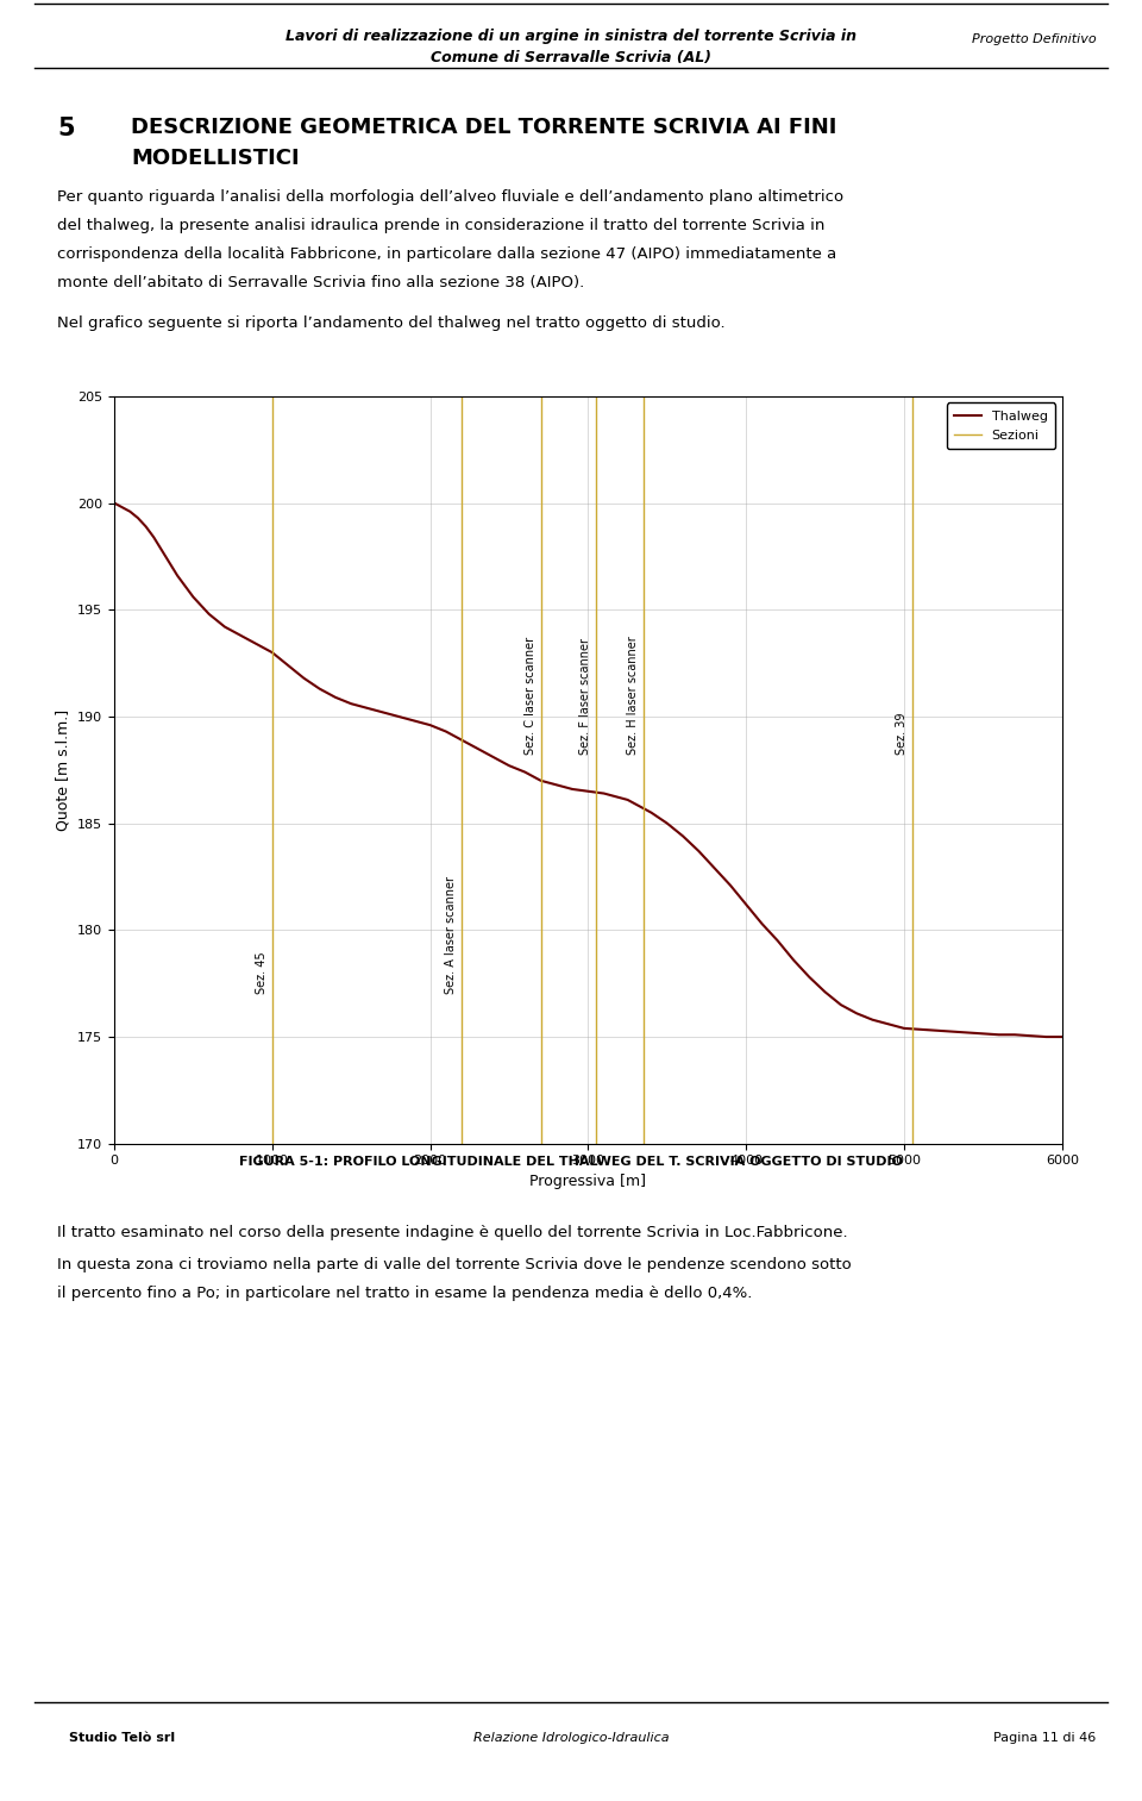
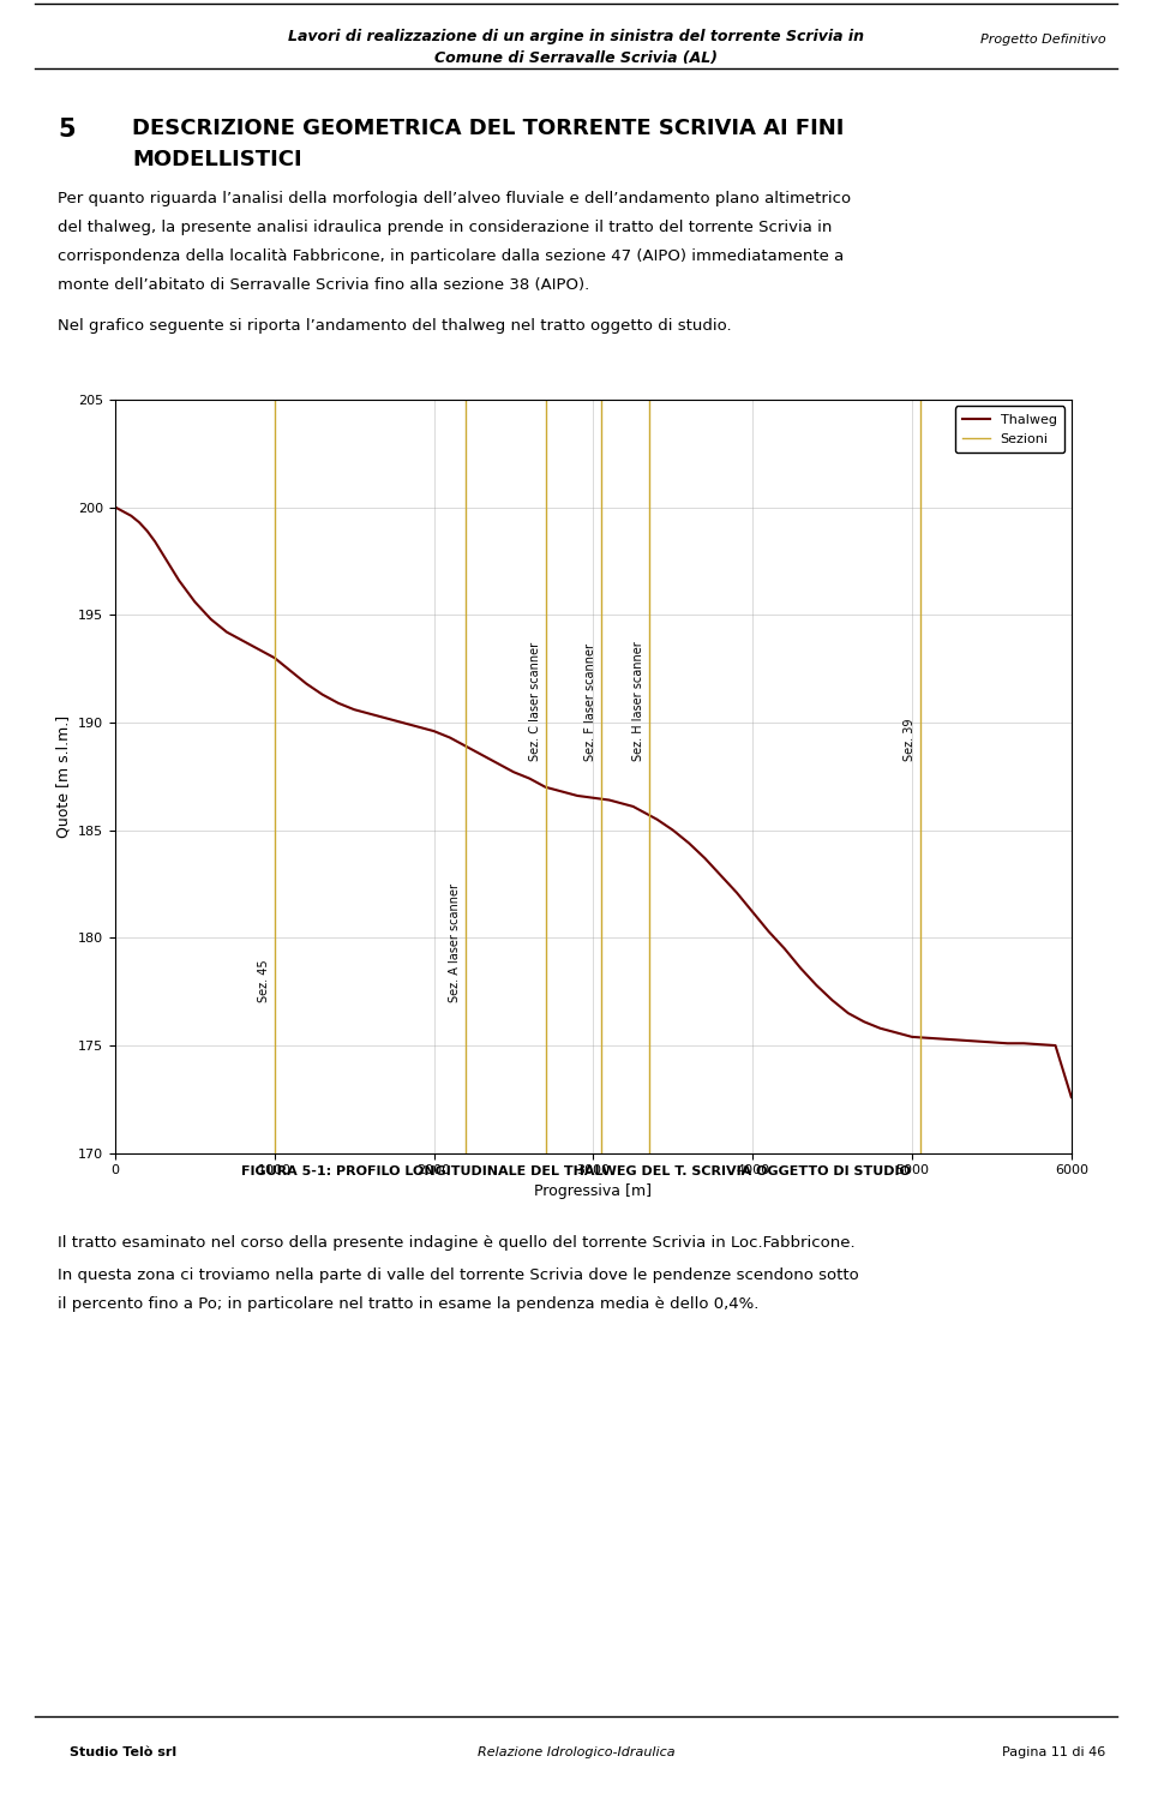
6000: 175.0 -> 172.6
